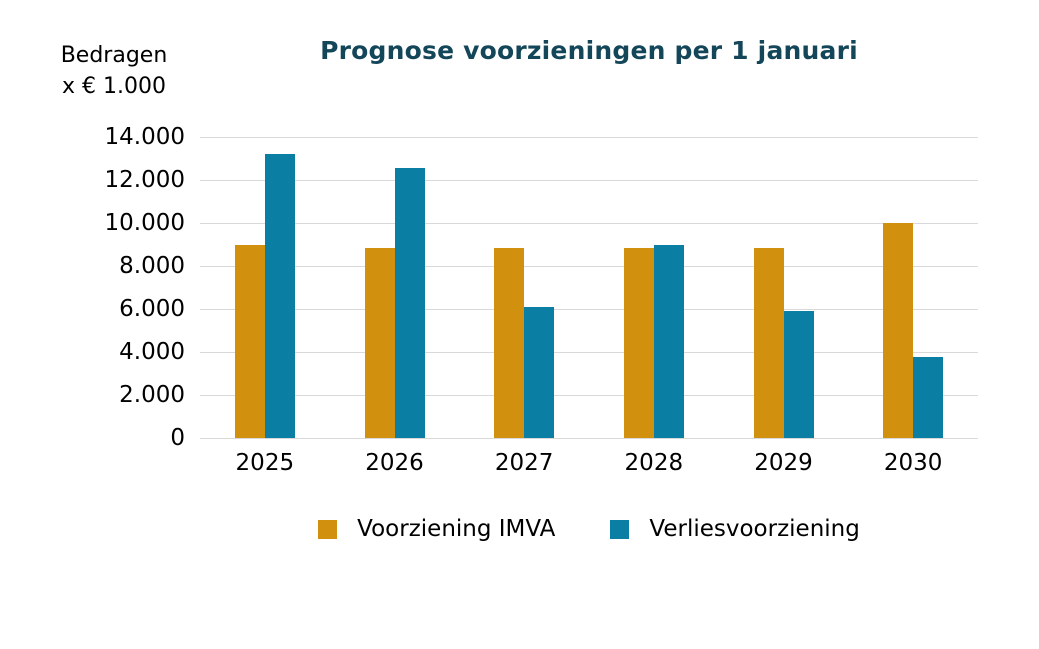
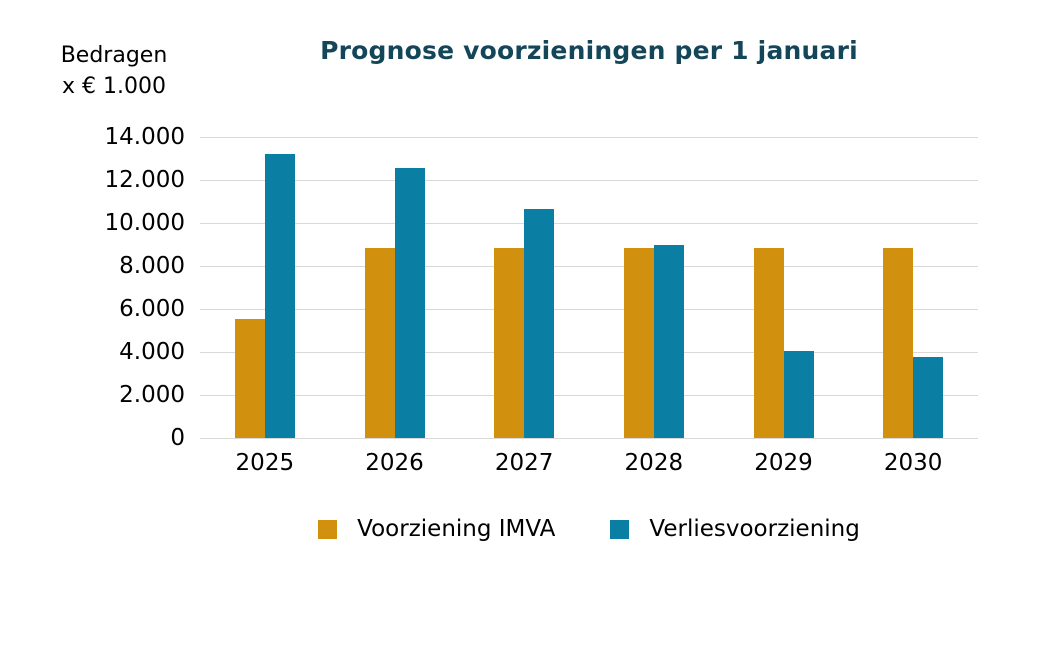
Voorziening IMVA/2025: 9000 -> 5600
Verliesvoorziening/2027: 6100 -> 10600
Verliesvoorziening/2029: 5900 -> 4000
Voorziening IMVA/2030: 10000 -> 8800
